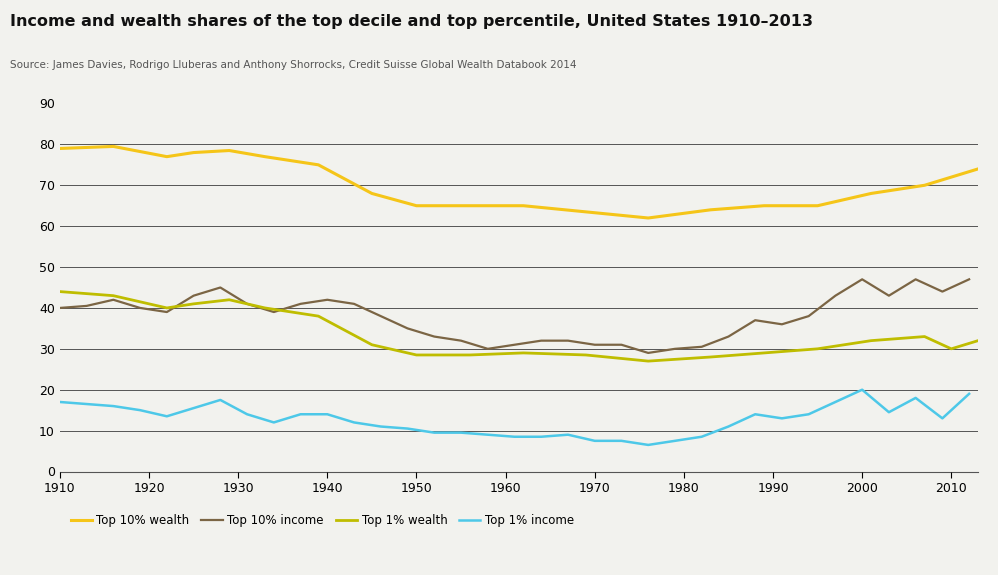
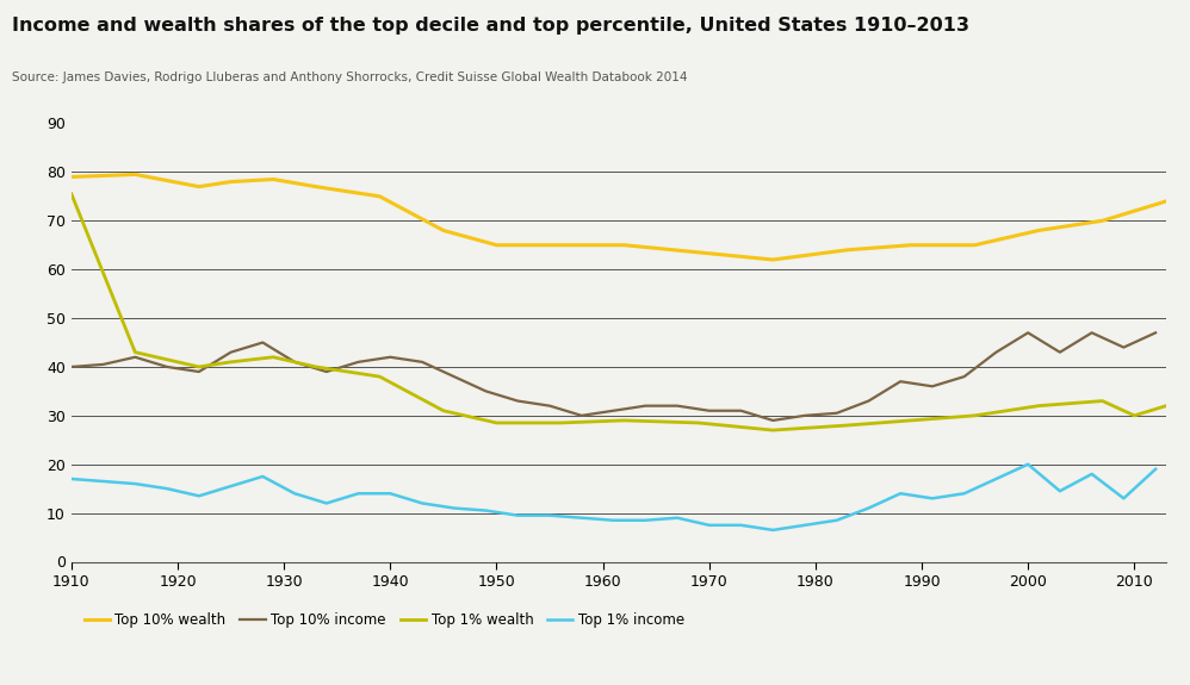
Top 1% wealth/1910: 44.0 -> 75.5
